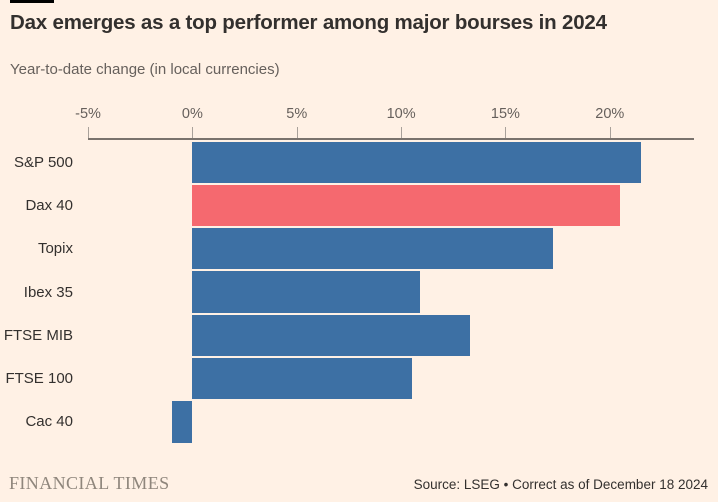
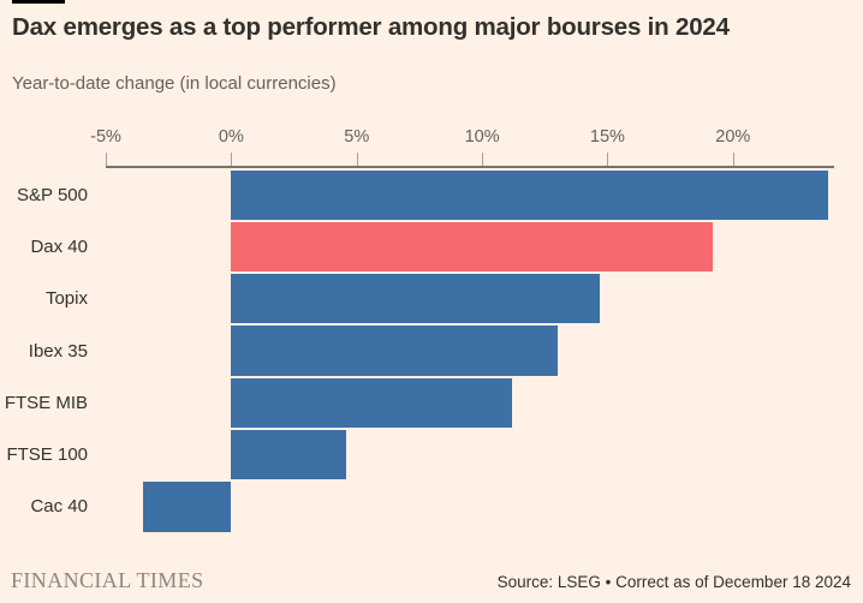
S&P 500: 21.5% -> 23.8%
Dax 40: 20.5% -> 19.2%
Topix: 17.3% -> 14.7%
Ibex 35: 10.9% -> 13.0%
FTSE MIB: 13.3% -> 11.2%
FTSE 100: 10.5% -> 4.6%
Cac 40: -1.0% -> -3.5%
